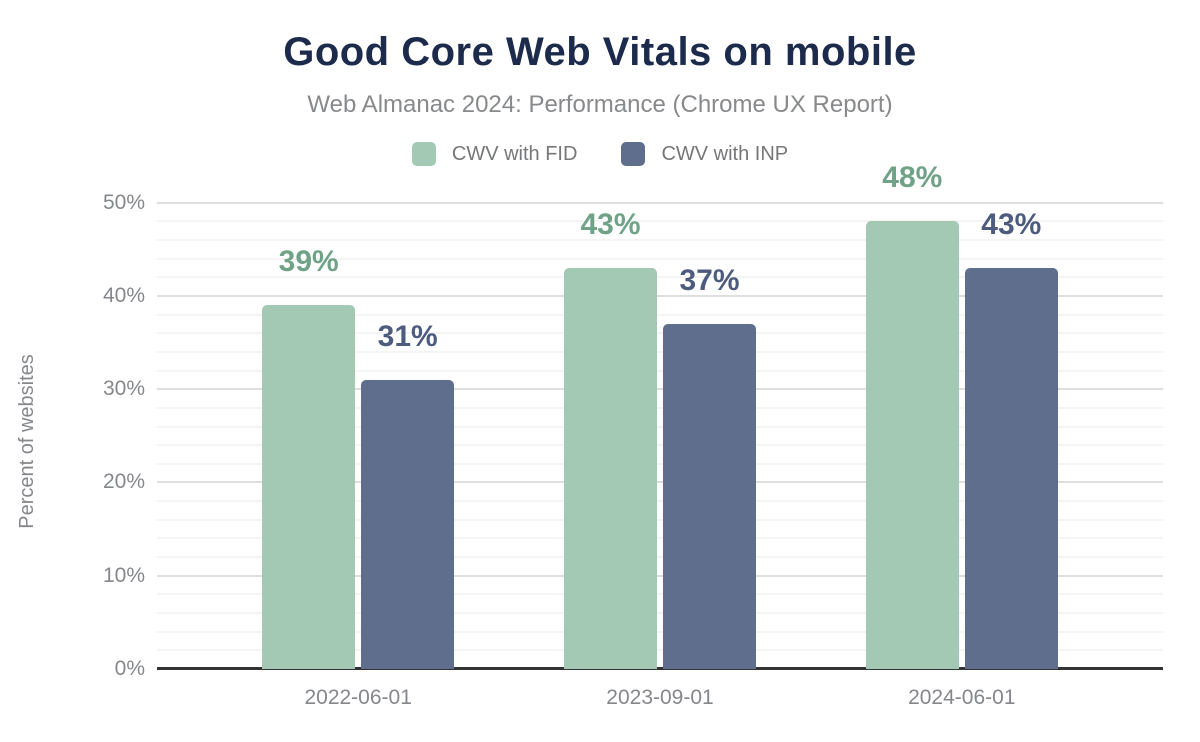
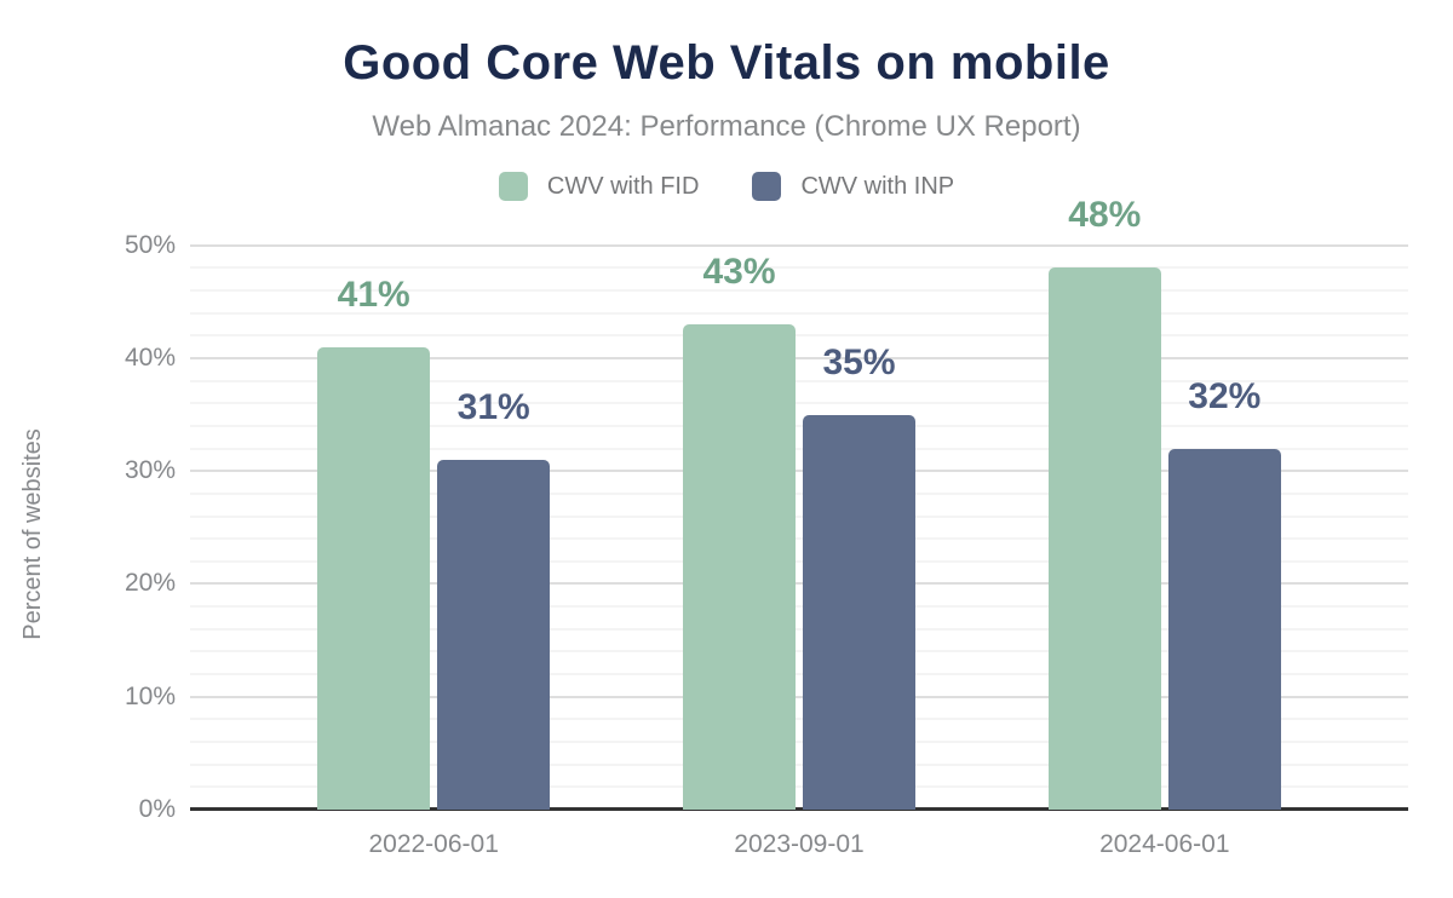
CWV with FID/2022-06-01: 39% -> 41%
CWV with INP/2023-09-01: 37% -> 35%
CWV with INP/2024-06-01: 43% -> 32%
